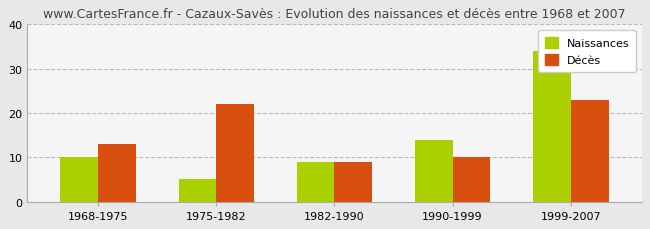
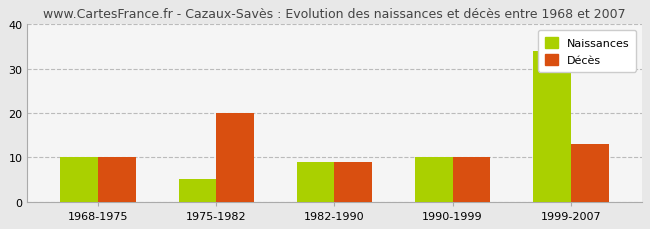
Décès/1968-1975: 13 -> 10
Décès/1975-1982: 22 -> 20
Naissances/1990-1999: 14 -> 10
Décès/1999-2007: 23 -> 13
